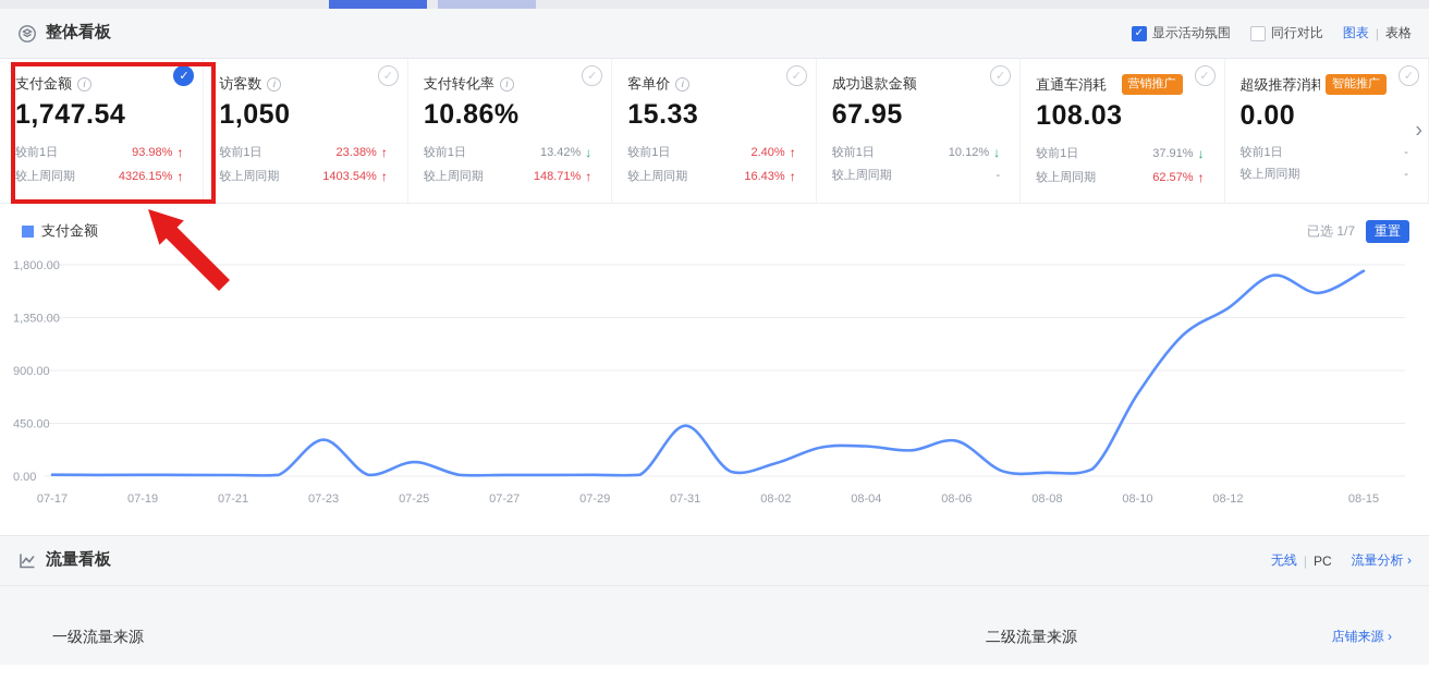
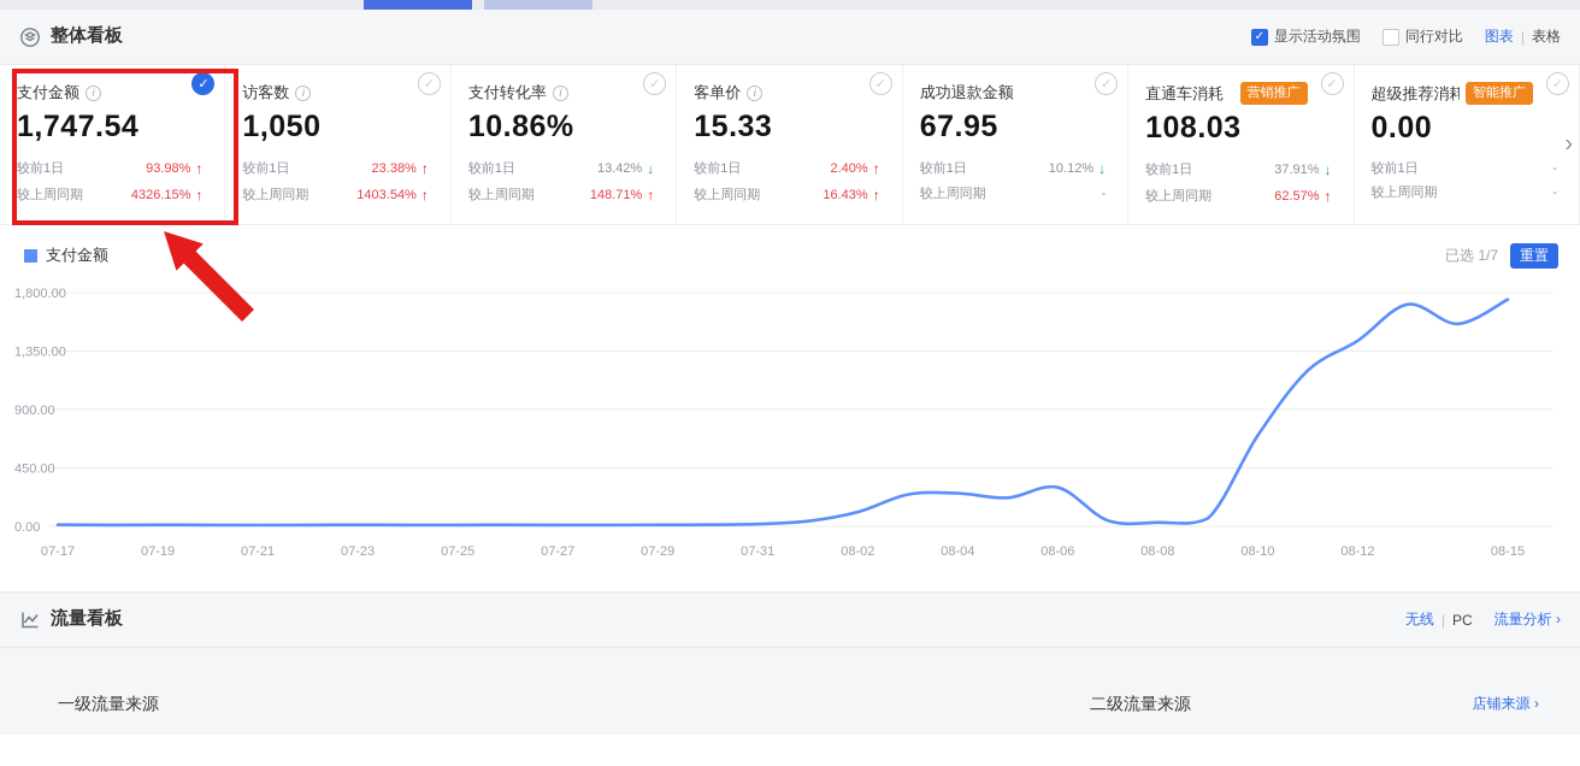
07-23: 310 -> 10
07-25: 120 -> 10
07-31: 430 -> 20
